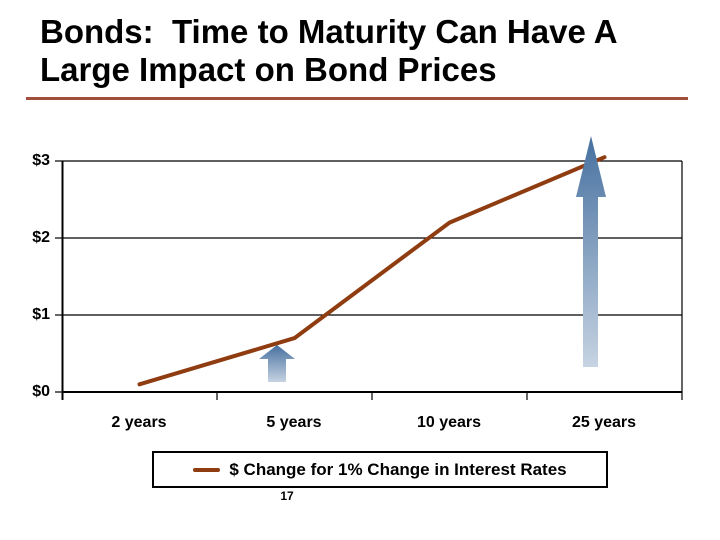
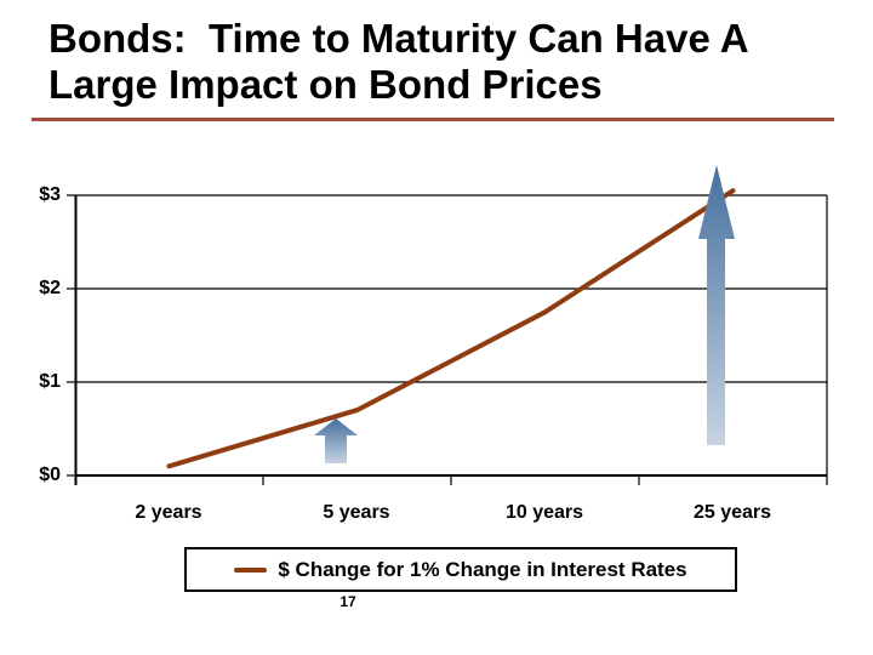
10 years: $2.2 -> $1.8
